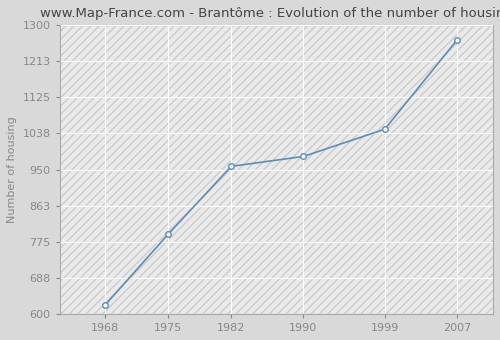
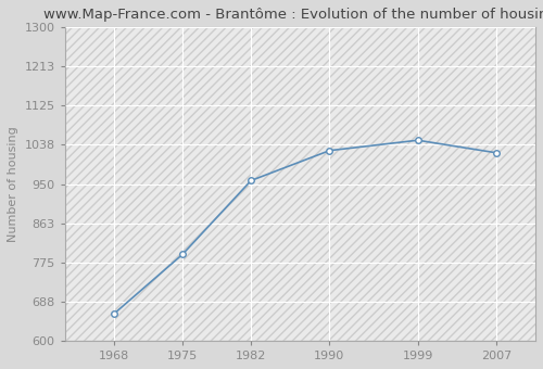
1968: 621 -> 660
1990: 982 -> 1025
2007: 1264 -> 1020
